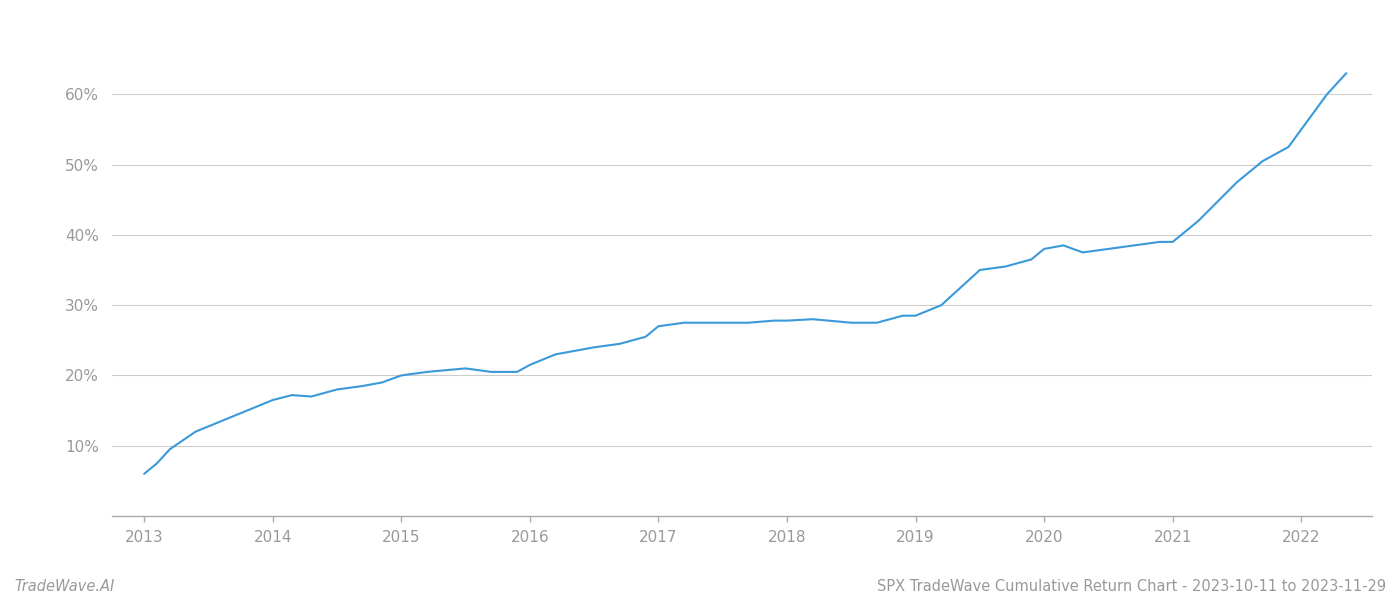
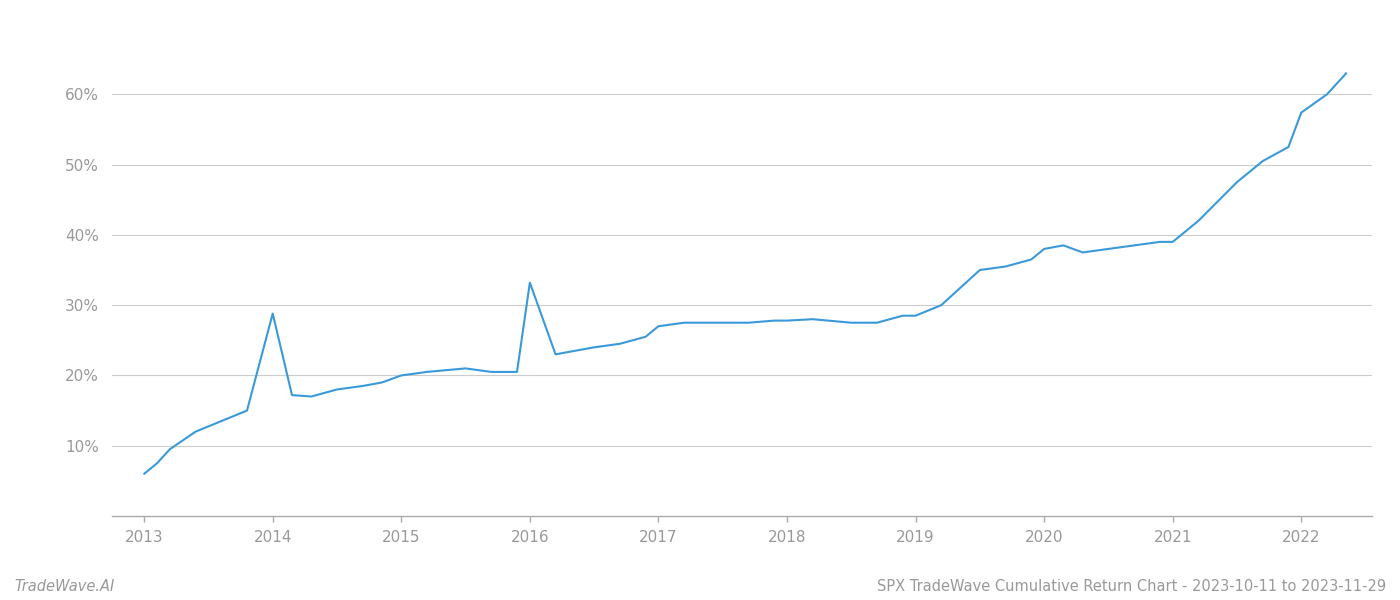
2014: 16.5% -> 28.8%
2016: 21.5% -> 33.2%
2022: 55.0% -> 57.4%
